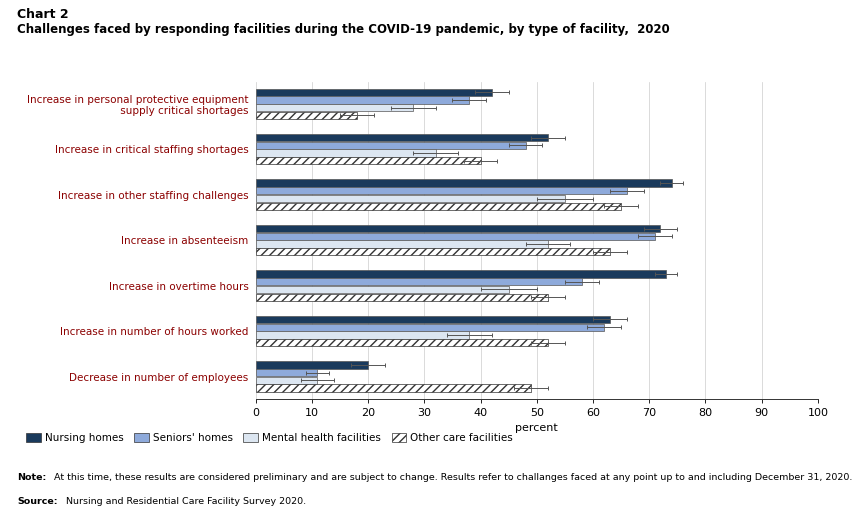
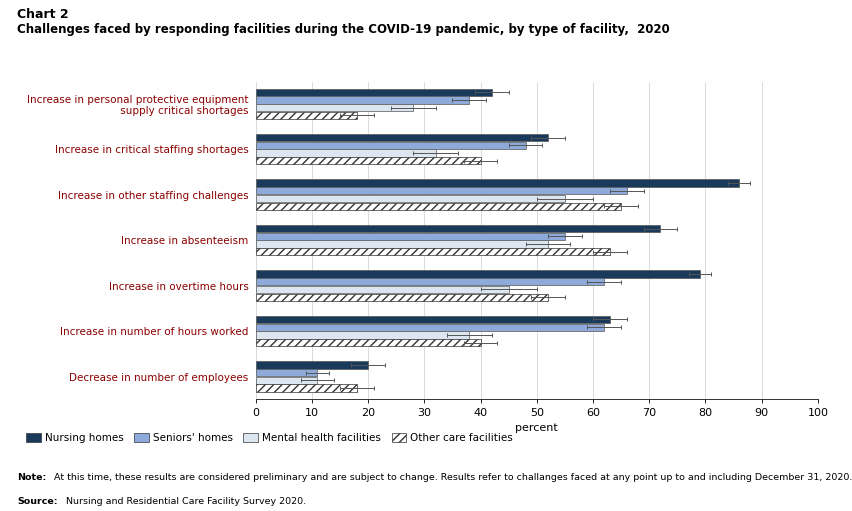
Nursing homes/Increase in other staffing challenges: 74 -> 86
Seniors' homes/Increase in absenteeism: 71 -> 55
Nursing homes/Increase in overtime hours: 73 -> 79
Seniors' homes/Increase in overtime hours: 58 -> 62
Other care facilities/Increase in number of hours worked: 52 -> 40
Other care facilities/Decrease in number of employees: 49 -> 18
